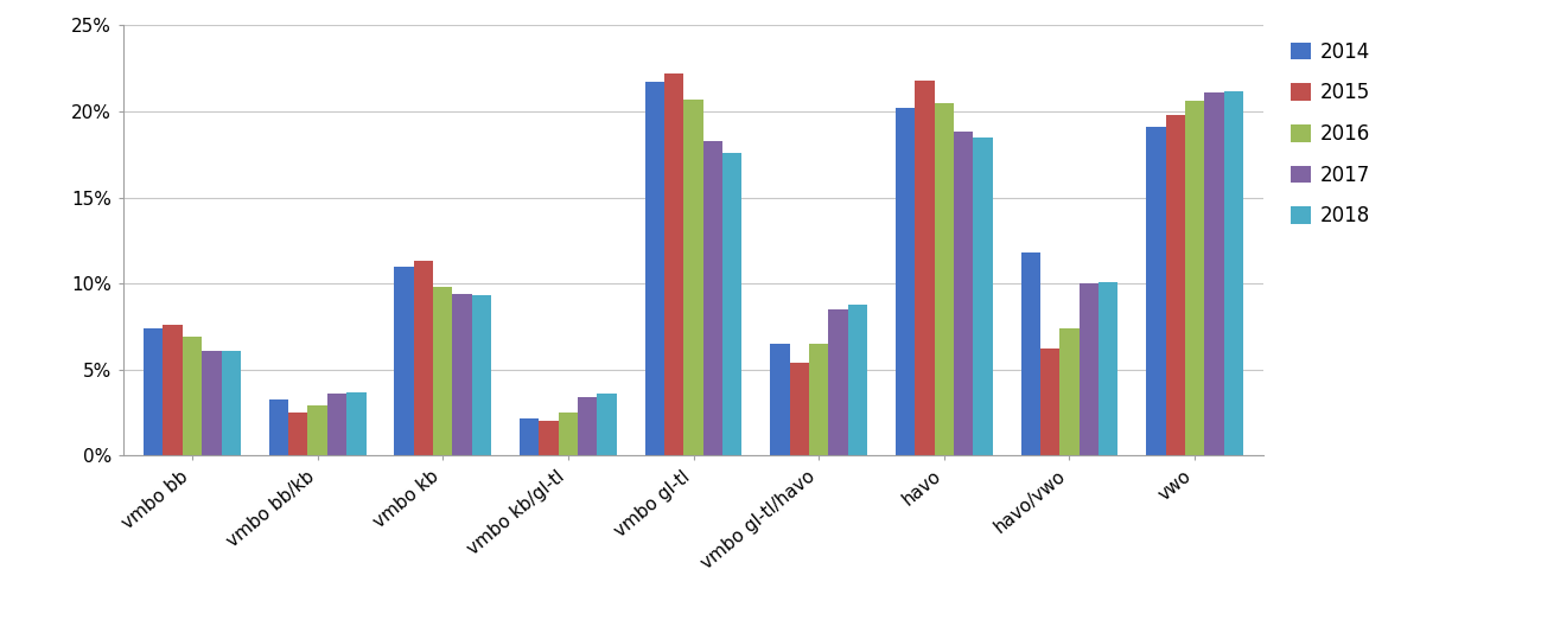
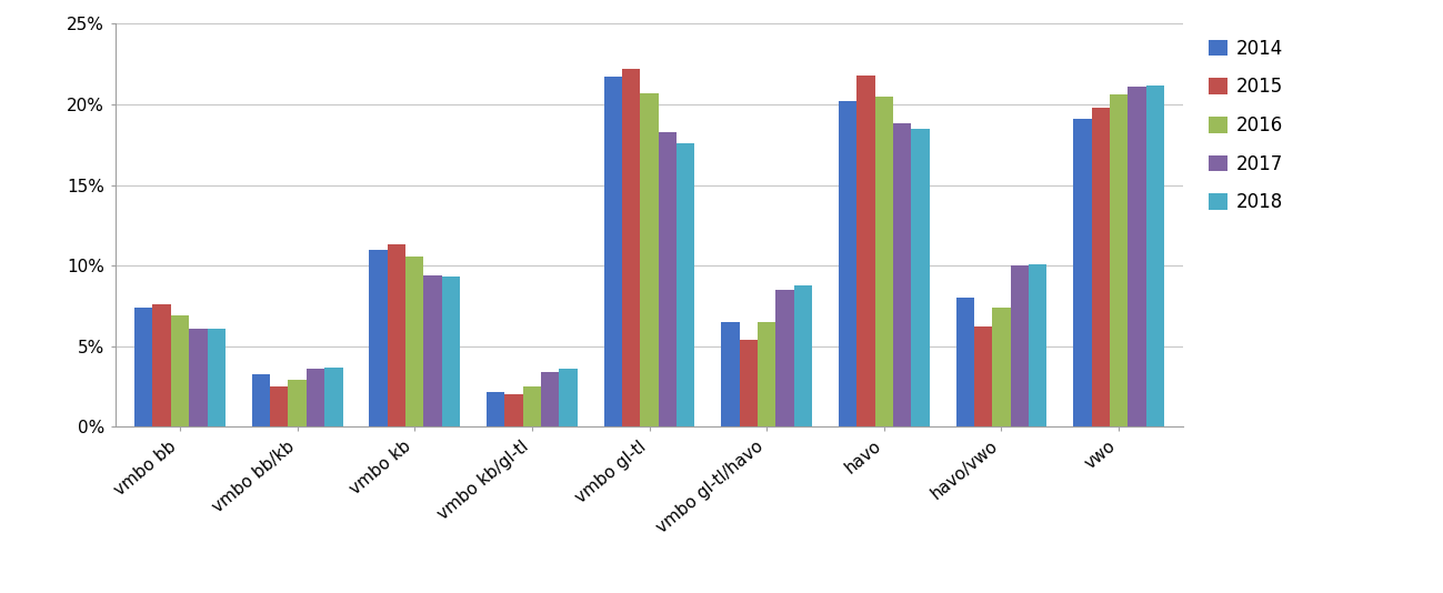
2016/vmbo kb: 9.8% -> 10.6%
2014/havo/vwo: 11.8% -> 8.0%
